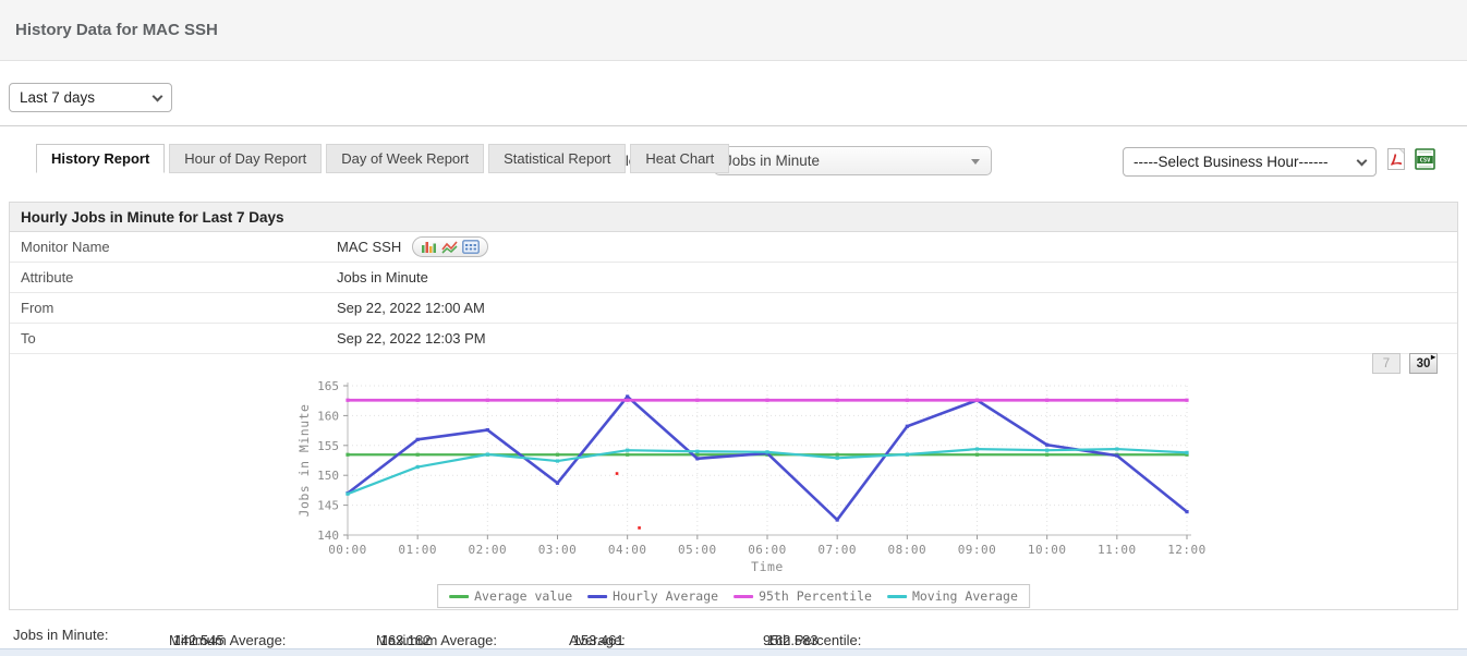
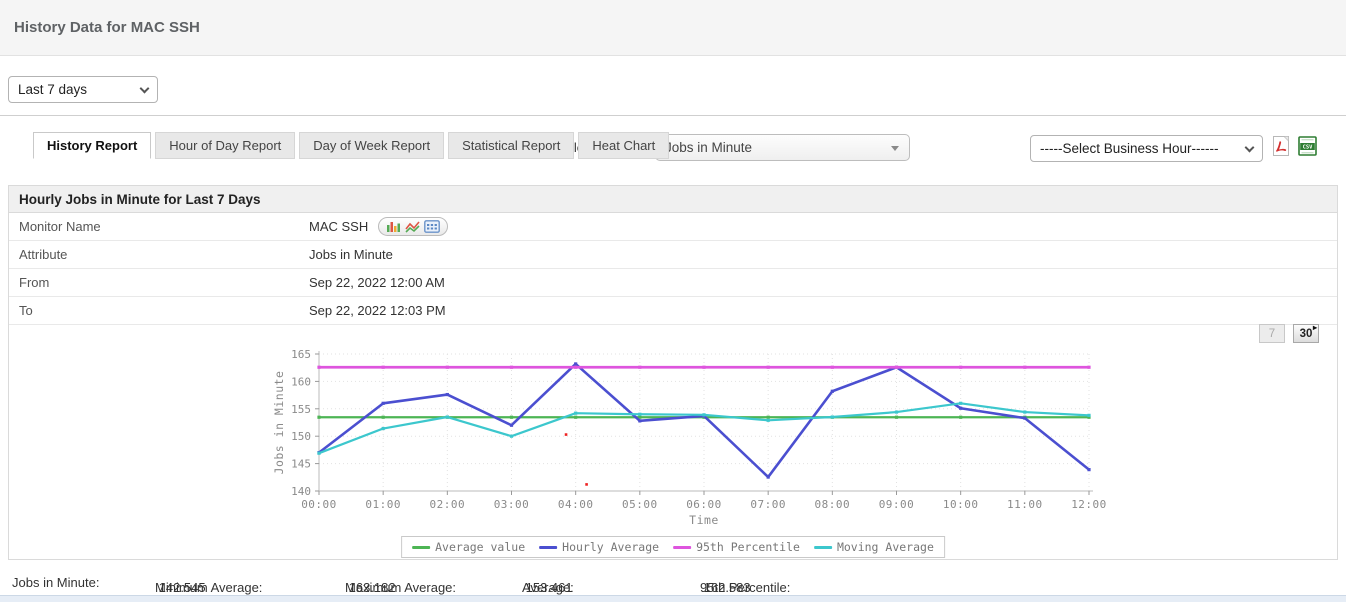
Hourly Average/03:00: 149 -> 152
Moving Average/03:00: 152 -> 150
Moving Average/10:00: 154 -> 156
